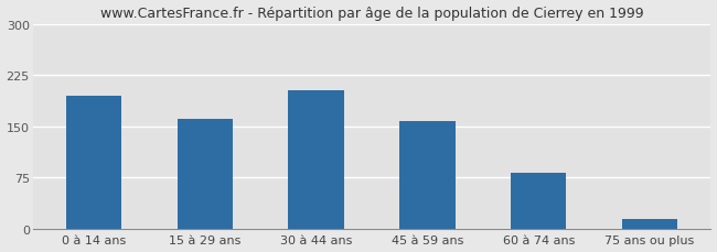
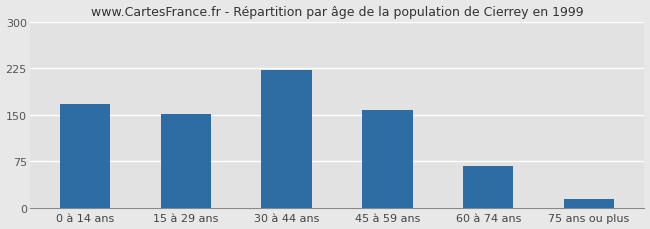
0 à 14 ans: 194 -> 168
15 à 29 ans: 160 -> 151
30 à 44 ans: 202 -> 222
60 à 74 ans: 82 -> 67
